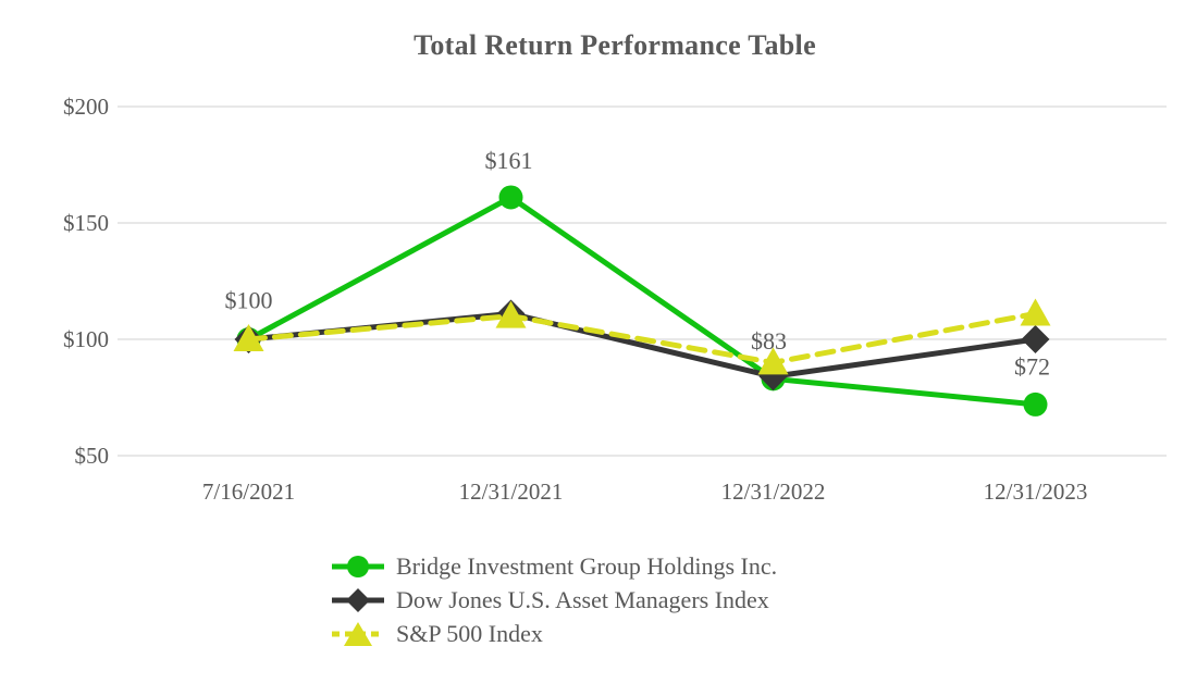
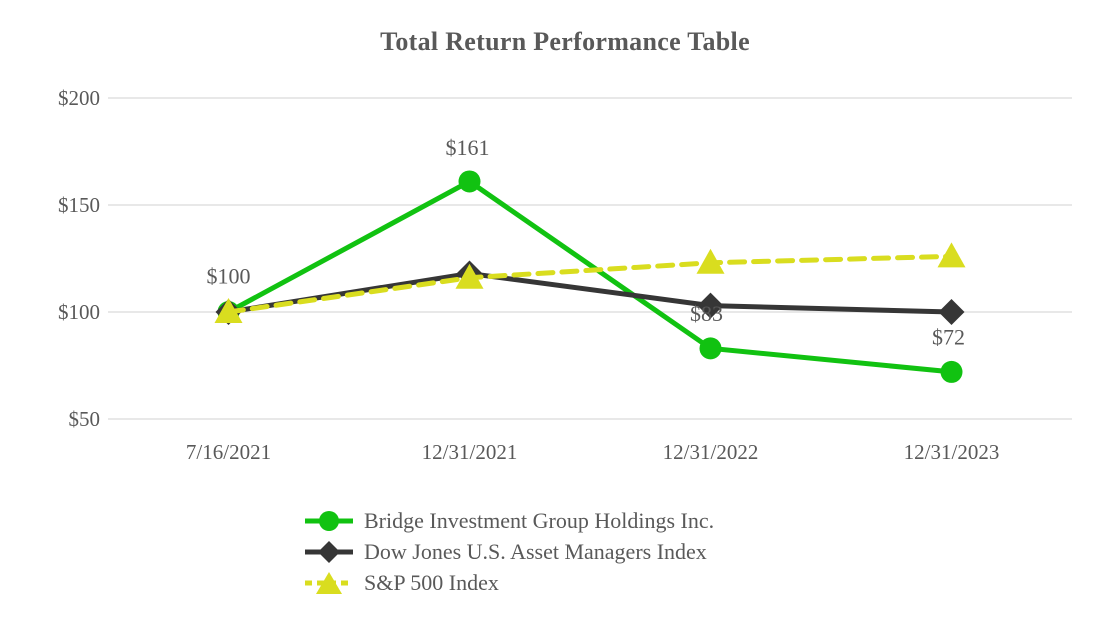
Dow Jones U.S. Asset Managers Index/12/31/2021: $111 -> $118
S&P 500 Index/12/31/2021: $110 -> $116
Dow Jones U.S. Asset Managers Index/12/31/2022: $84 -> $103
S&P 500 Index/12/31/2022: $90 -> $123
S&P 500 Index/12/31/2023: $111 -> $126
